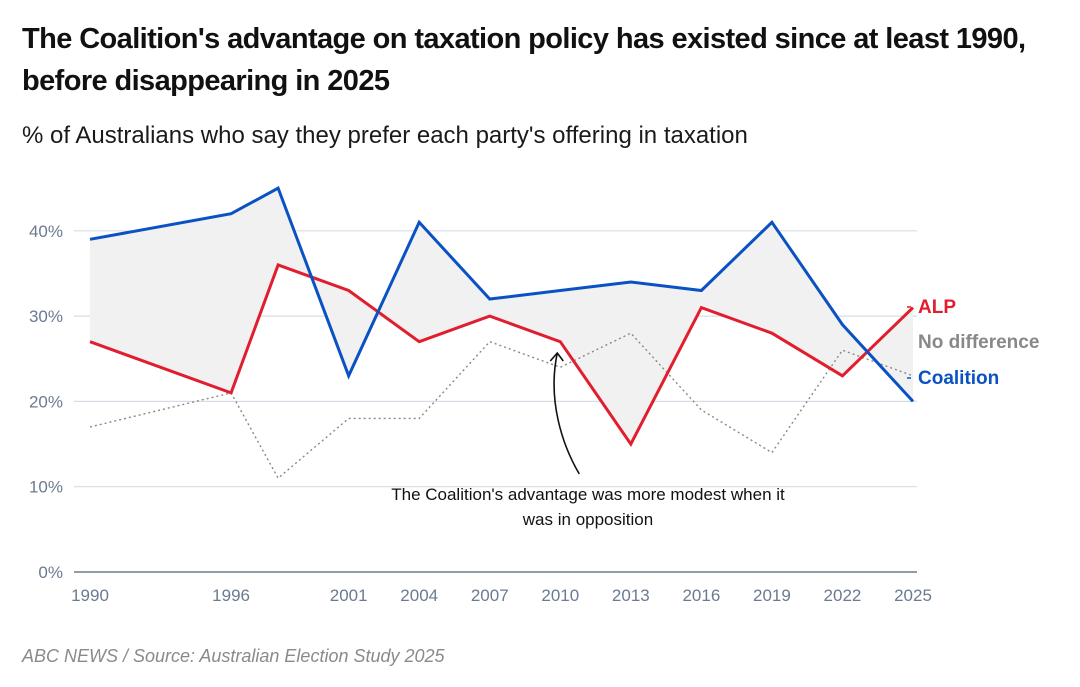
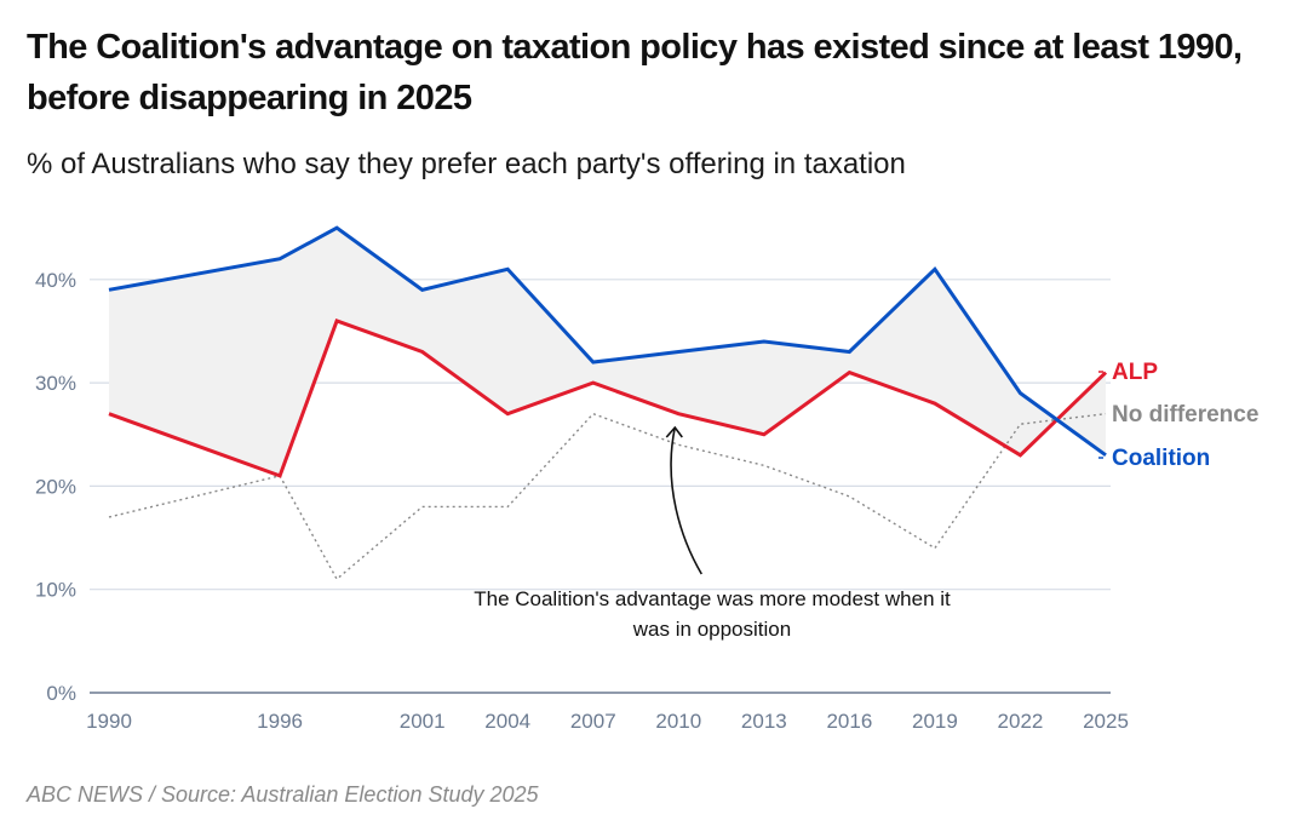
Coalition/2001: 23% -> 39%
ALP/2013: 15% -> 25%
No difference/2013: 28% -> 22%
Coalition/2025: 20% -> 23%
No difference/2025: 23% -> 27%
